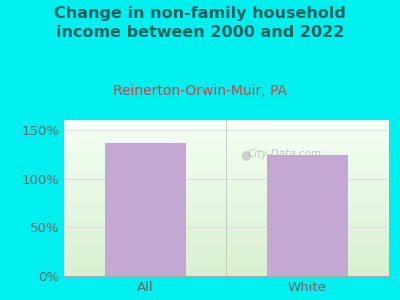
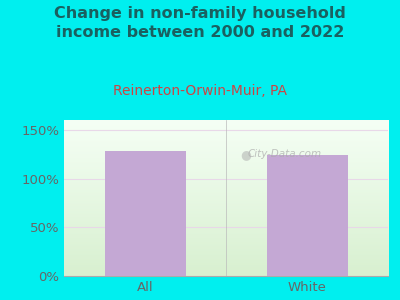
All: 136% -> 128%
